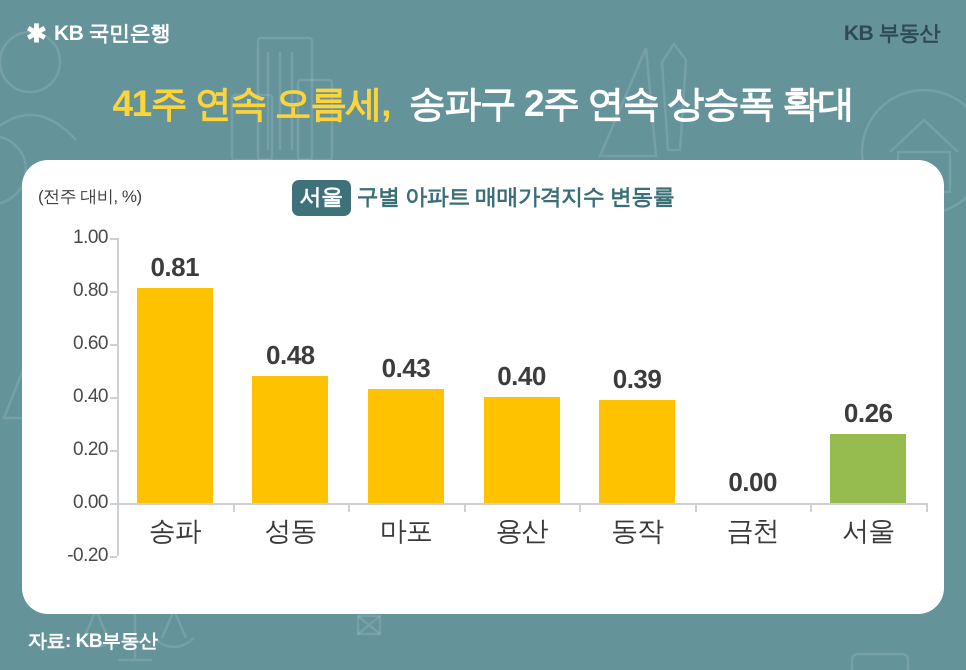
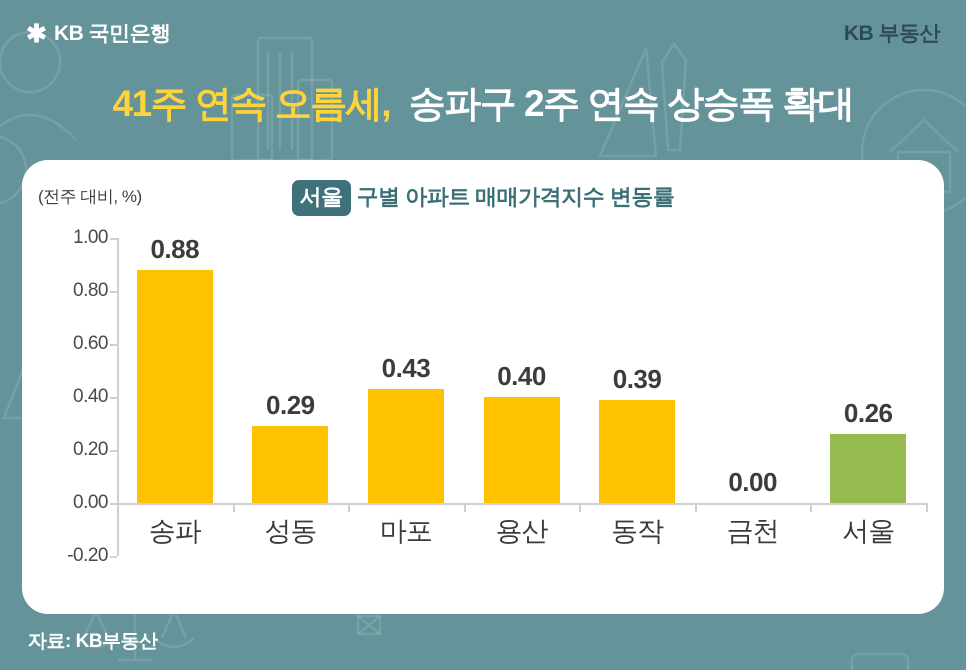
송파: 0.81 -> 0.88
성동: 0.48 -> 0.29
